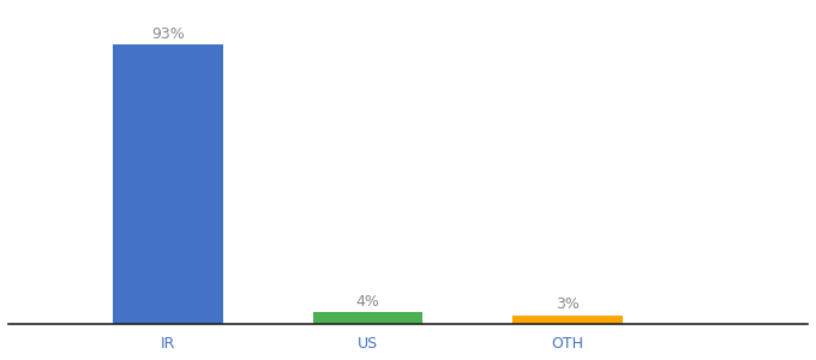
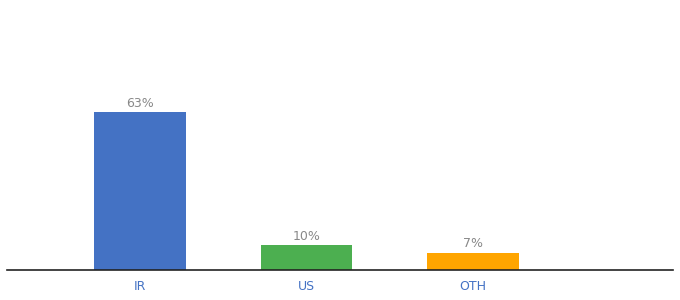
IR: 93% -> 63%
US: 4% -> 10%
OTH: 3% -> 7%
